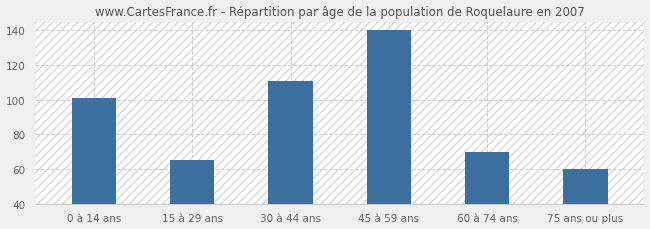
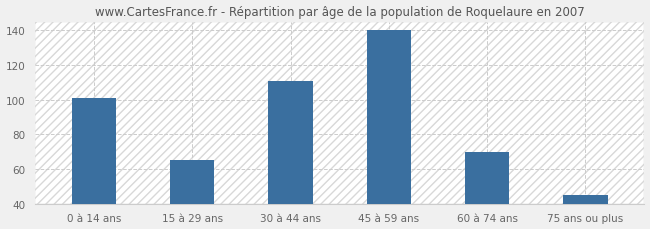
75 ans ou plus: 60 -> 45
